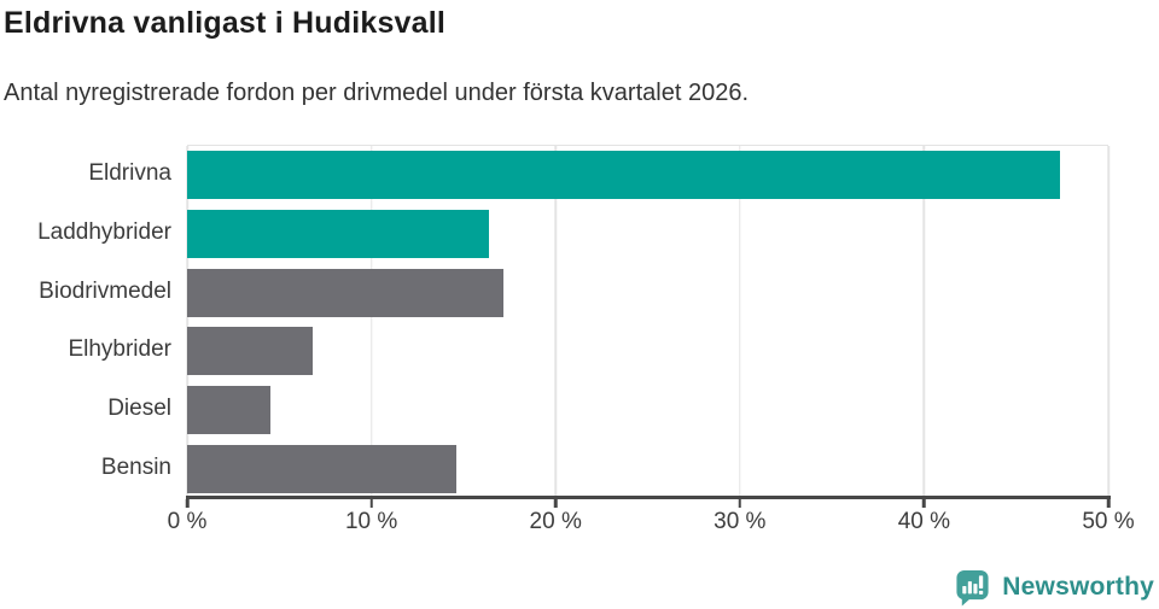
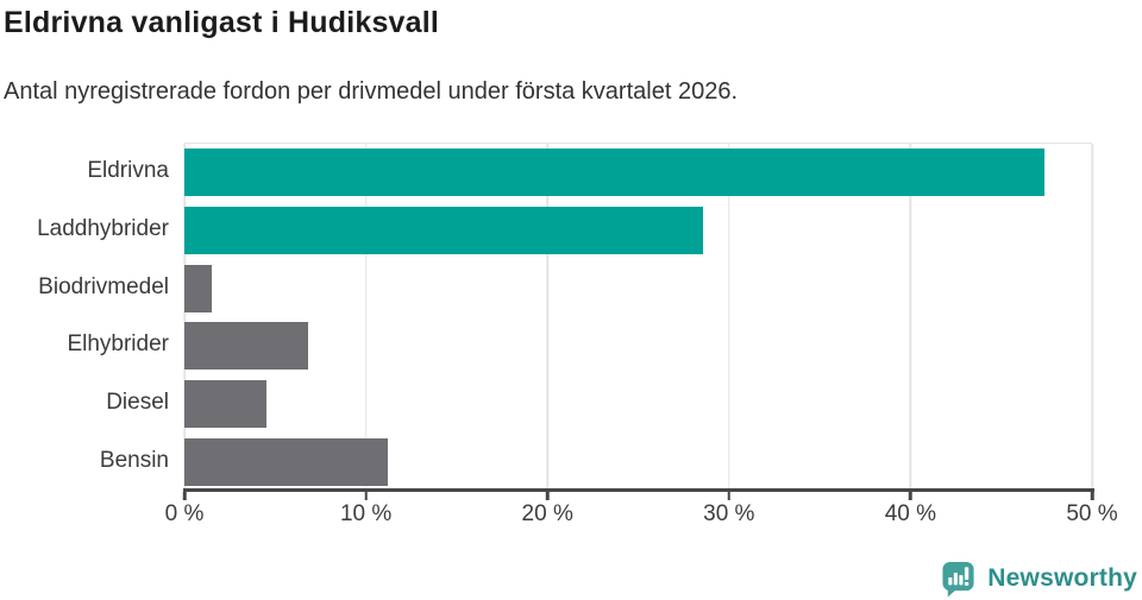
Laddhybrider: 16.4% -> 28.6%
Biodrivmedel: 17.2% -> 1.5%
Bensin: 14.6% -> 11.2%
